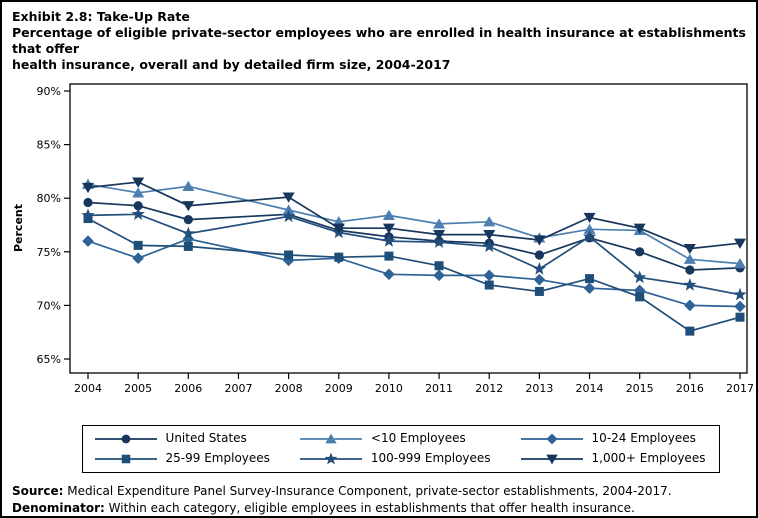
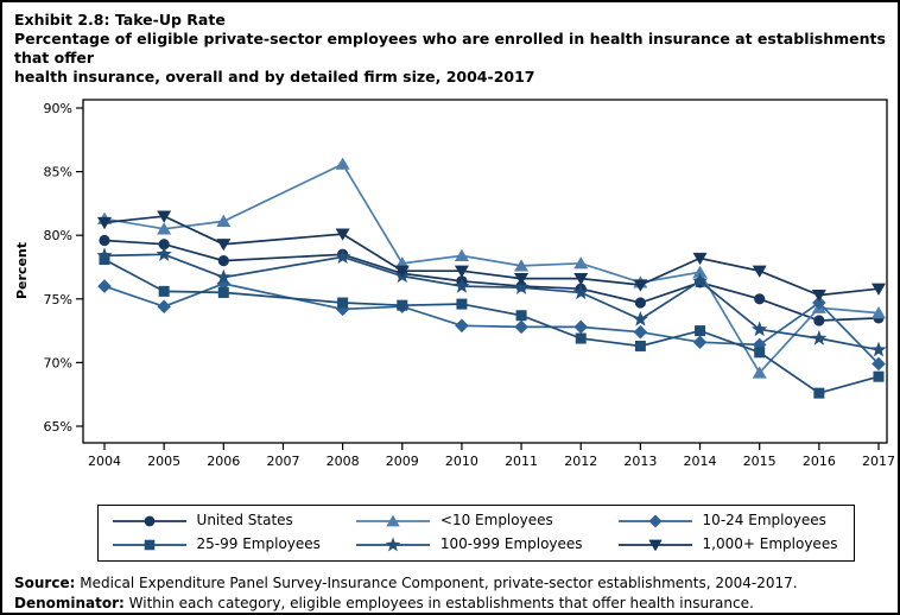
<10 Employees/2008: 78.9% -> 85.6%
<10 Employees/2015: 77.0% -> 69.2%
10-24 Employees/2016: 70.0% -> 74.7%
